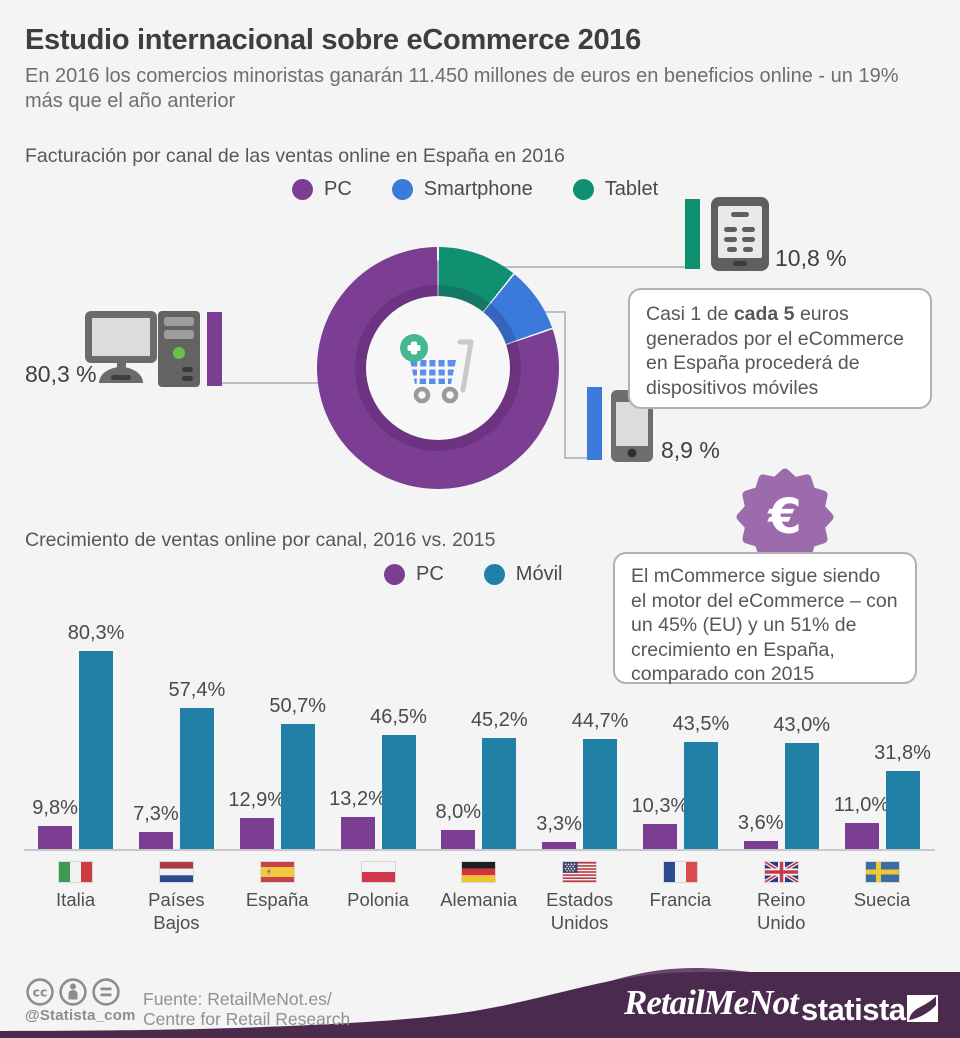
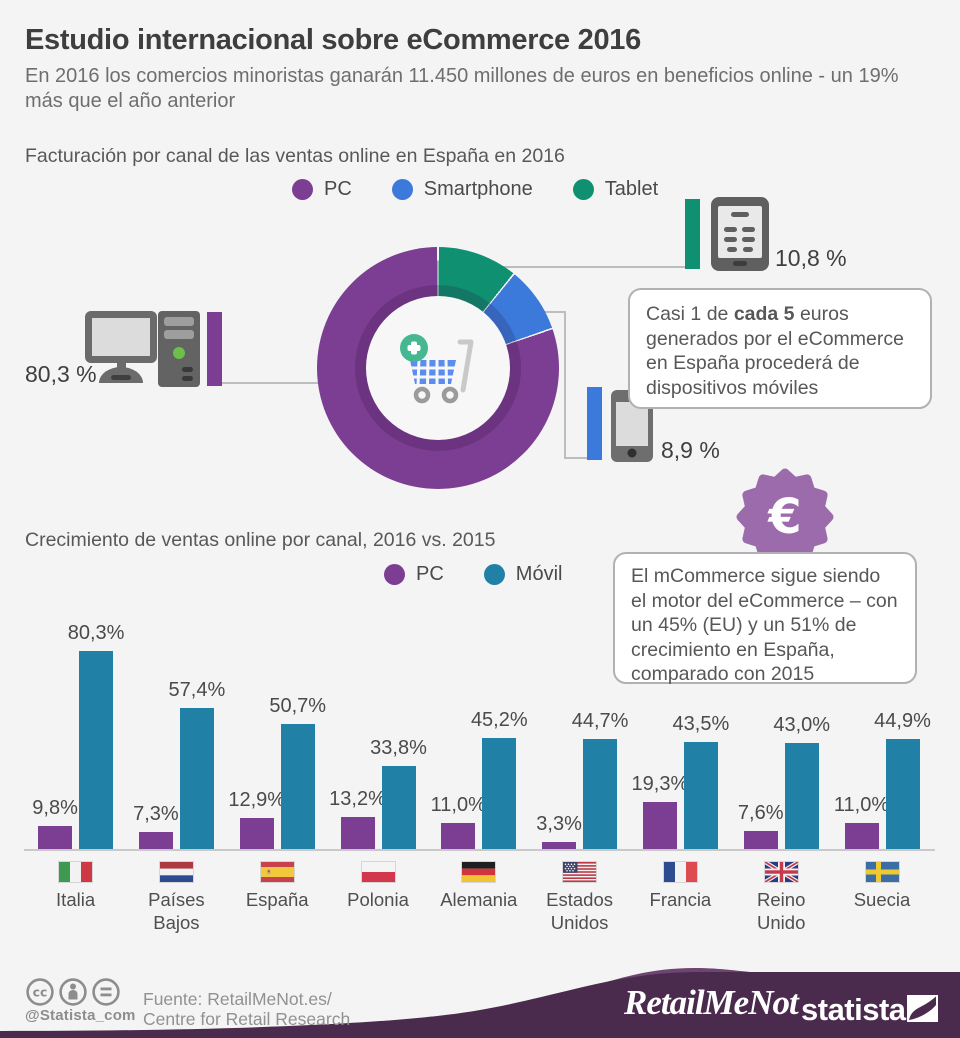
Crecimiento de ventas online por canal, 2016 vs. 2015/Móvil/Polonia: 46,5% -> 33,8%
Crecimiento de ventas online por canal, 2016 vs. 2015/PC/Alemania: 8,0% -> 11,0%
Crecimiento de ventas online por canal, 2016 vs. 2015/PC/Francia: 10,3% -> 19,3%
Crecimiento de ventas online por canal, 2016 vs. 2015/PC/Reino Unido: 3,6% -> 7,6%
Crecimiento de ventas online por canal, 2016 vs. 2015/Móvil/Suecia: 31,8% -> 44,9%
